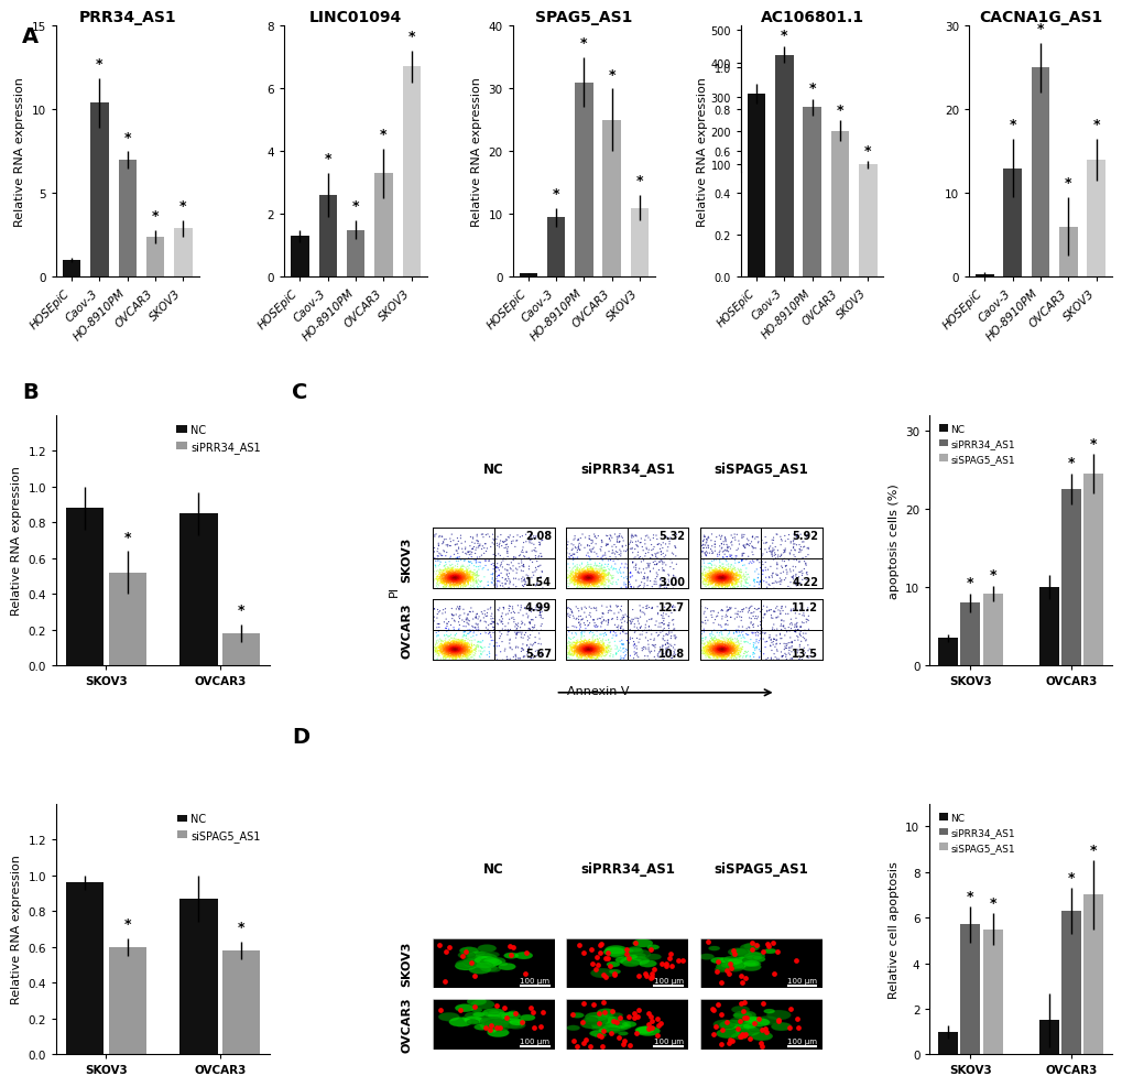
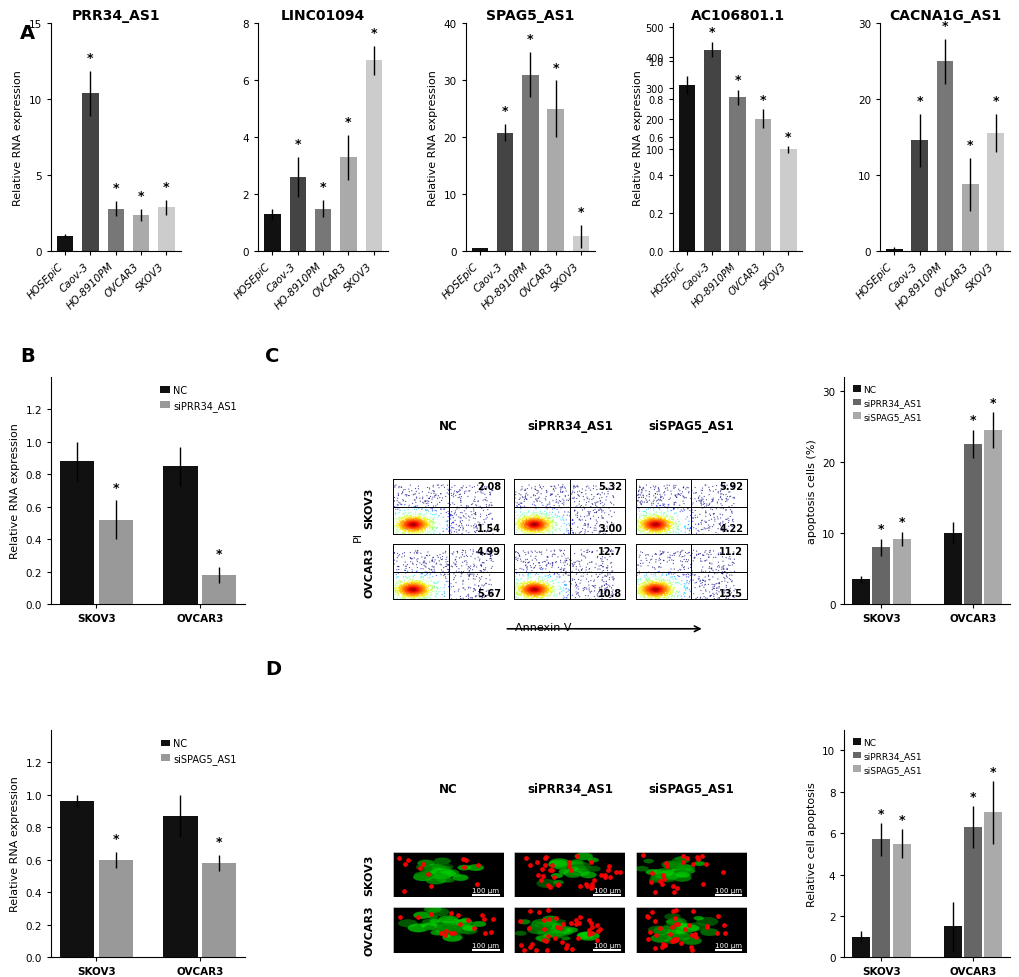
PRR34_AS1/HO-8910PM: 7.0 -> 2.8
SPAG5_AS1/Caov-3: 9.5 -> 20.8
SPAG5_AS1/SKOV3: 11.0 -> 2.6
CACNA1G_AS1/Caov-3: 13.0 -> 14.6
CACNA1G_AS1/OVCAR3: 6.0 -> 8.8
CACNA1G_AS1/SKOV3: 14.0 -> 15.6
